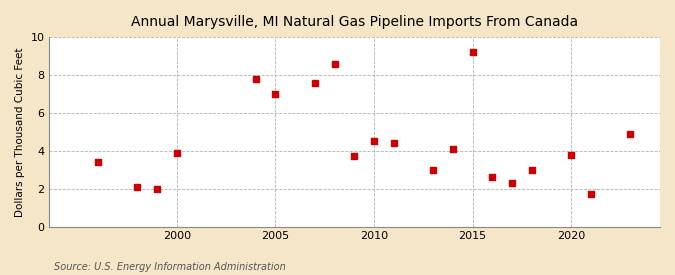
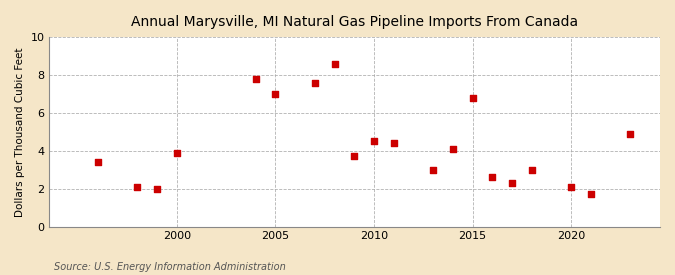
2015: 9.2 -> 6.8
2020: 3.8 -> 2.1
